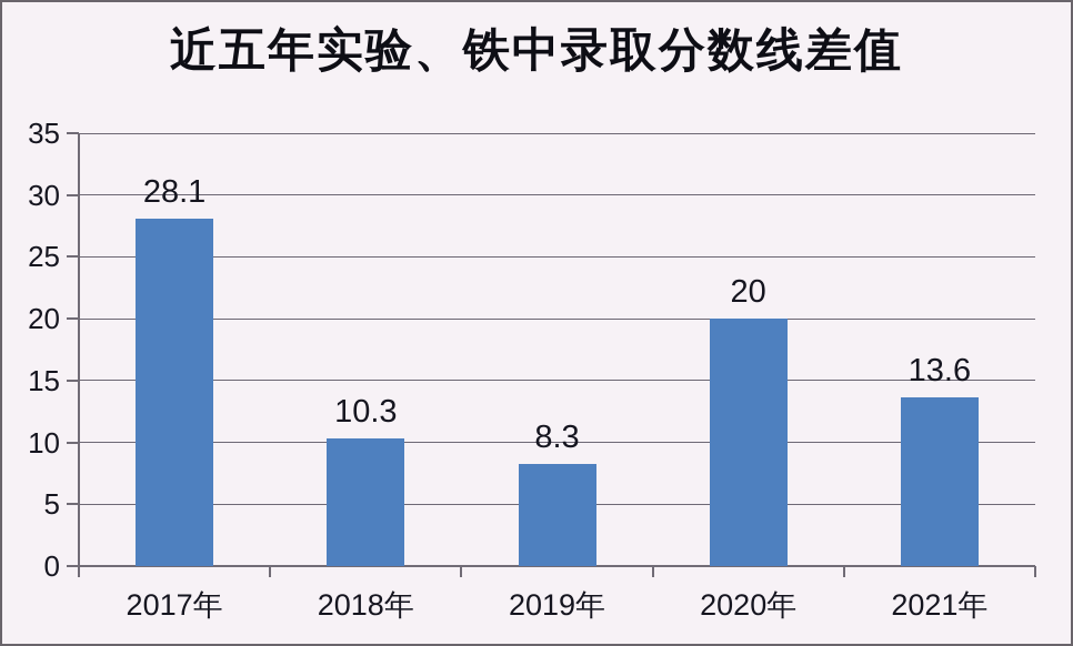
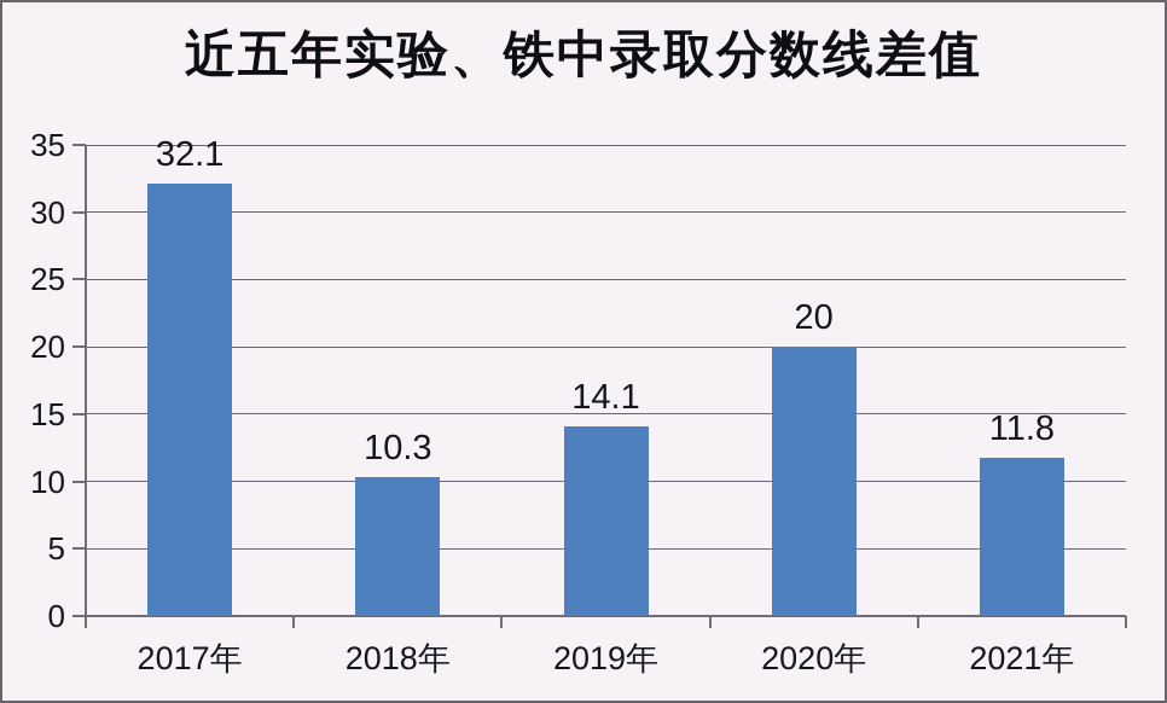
2017年: 28.1 -> 32.1
2019年: 8.3 -> 14.1
2021年: 13.6 -> 11.8
